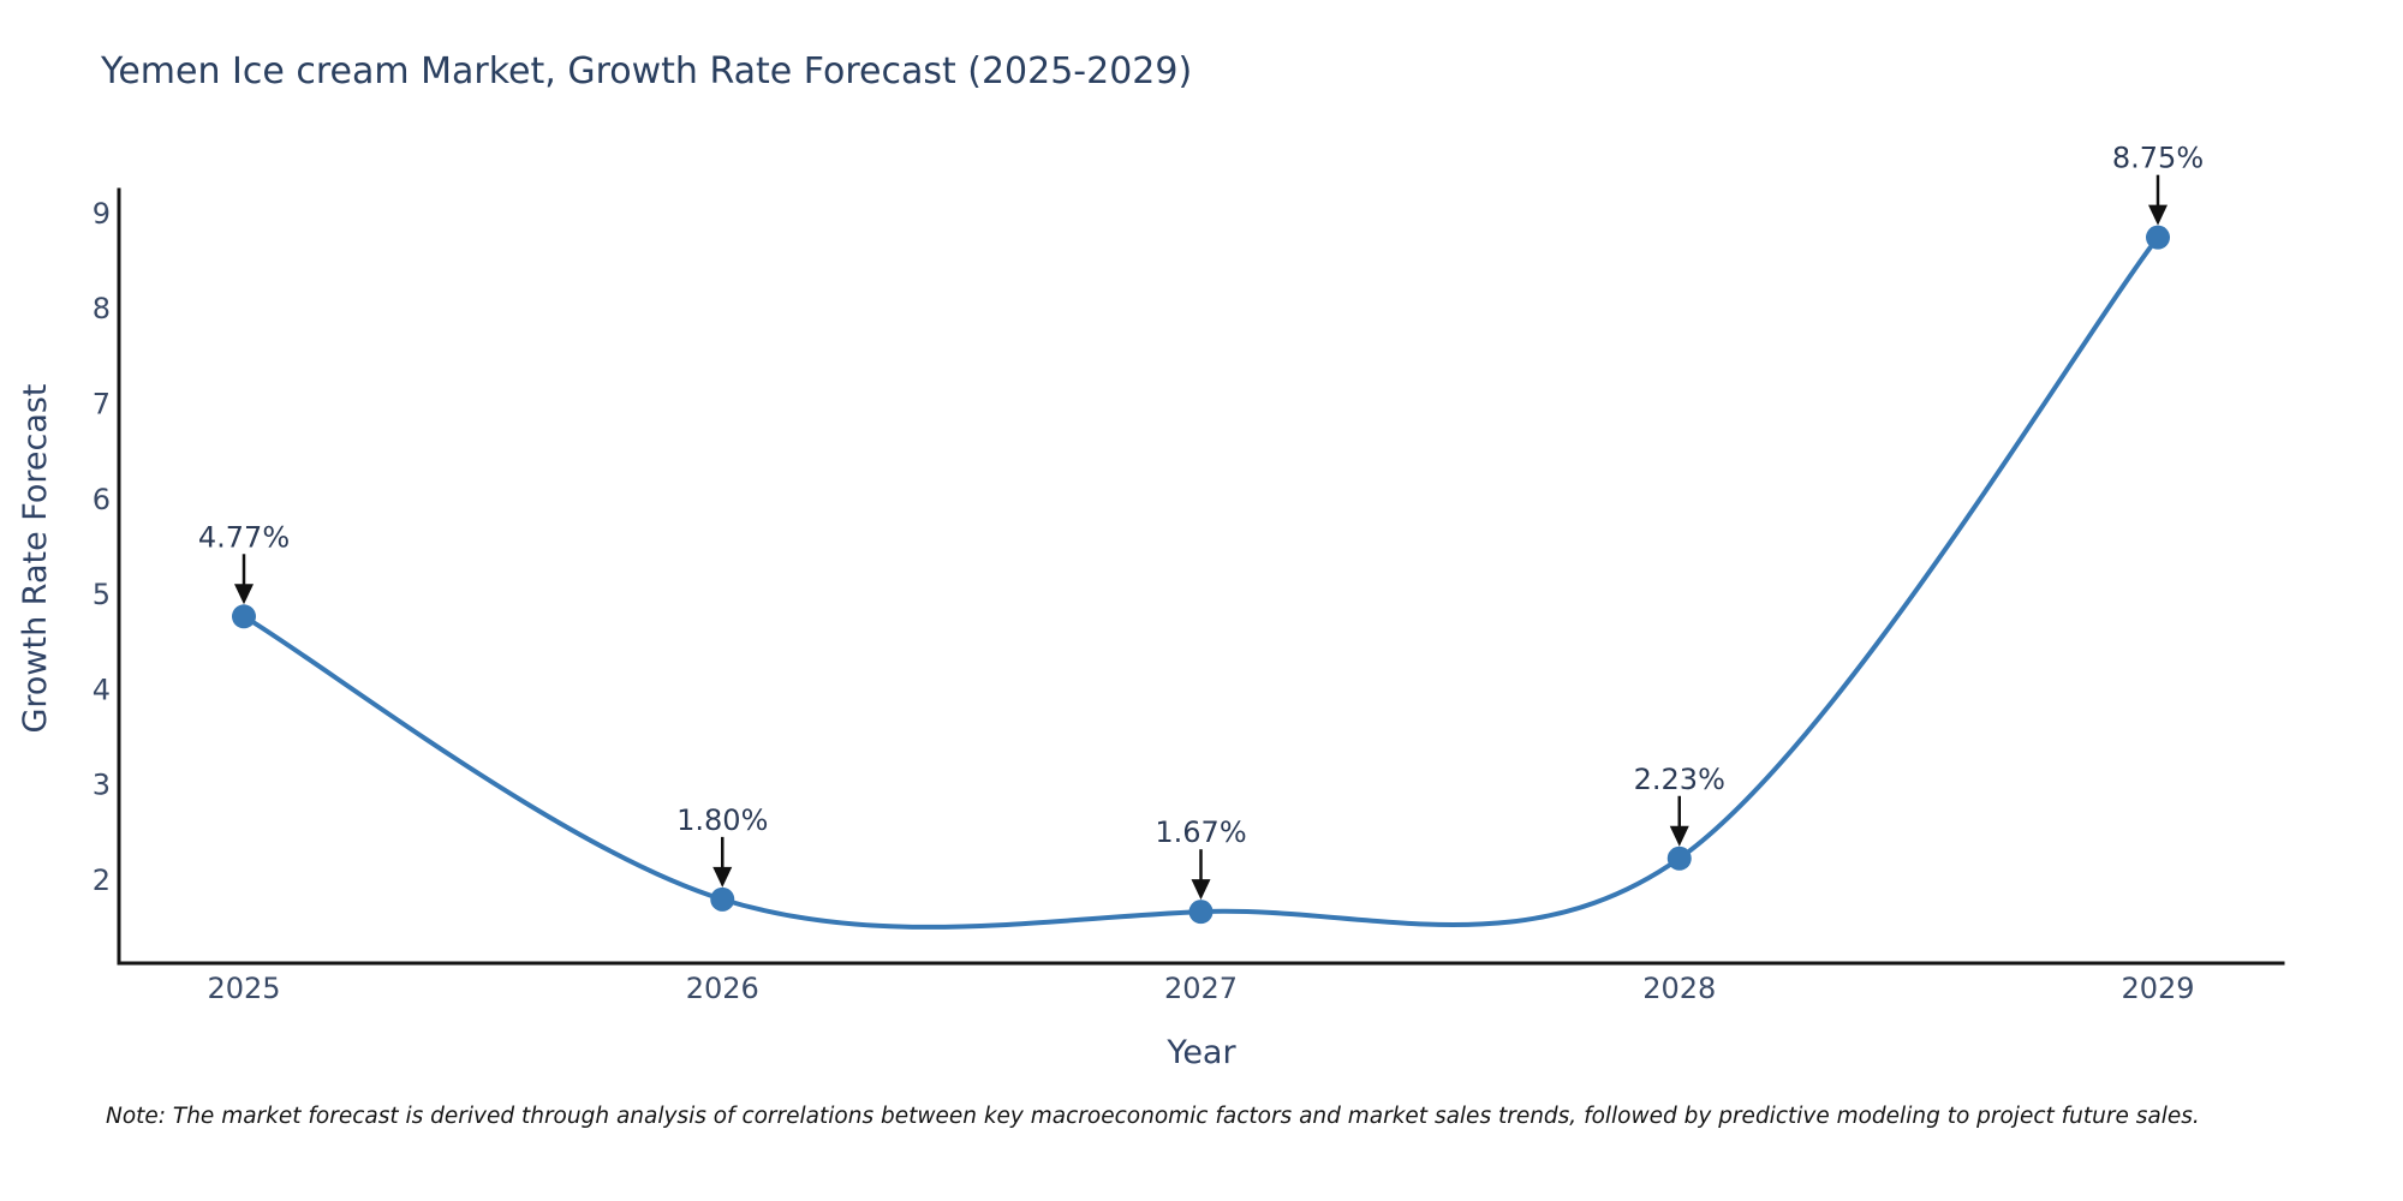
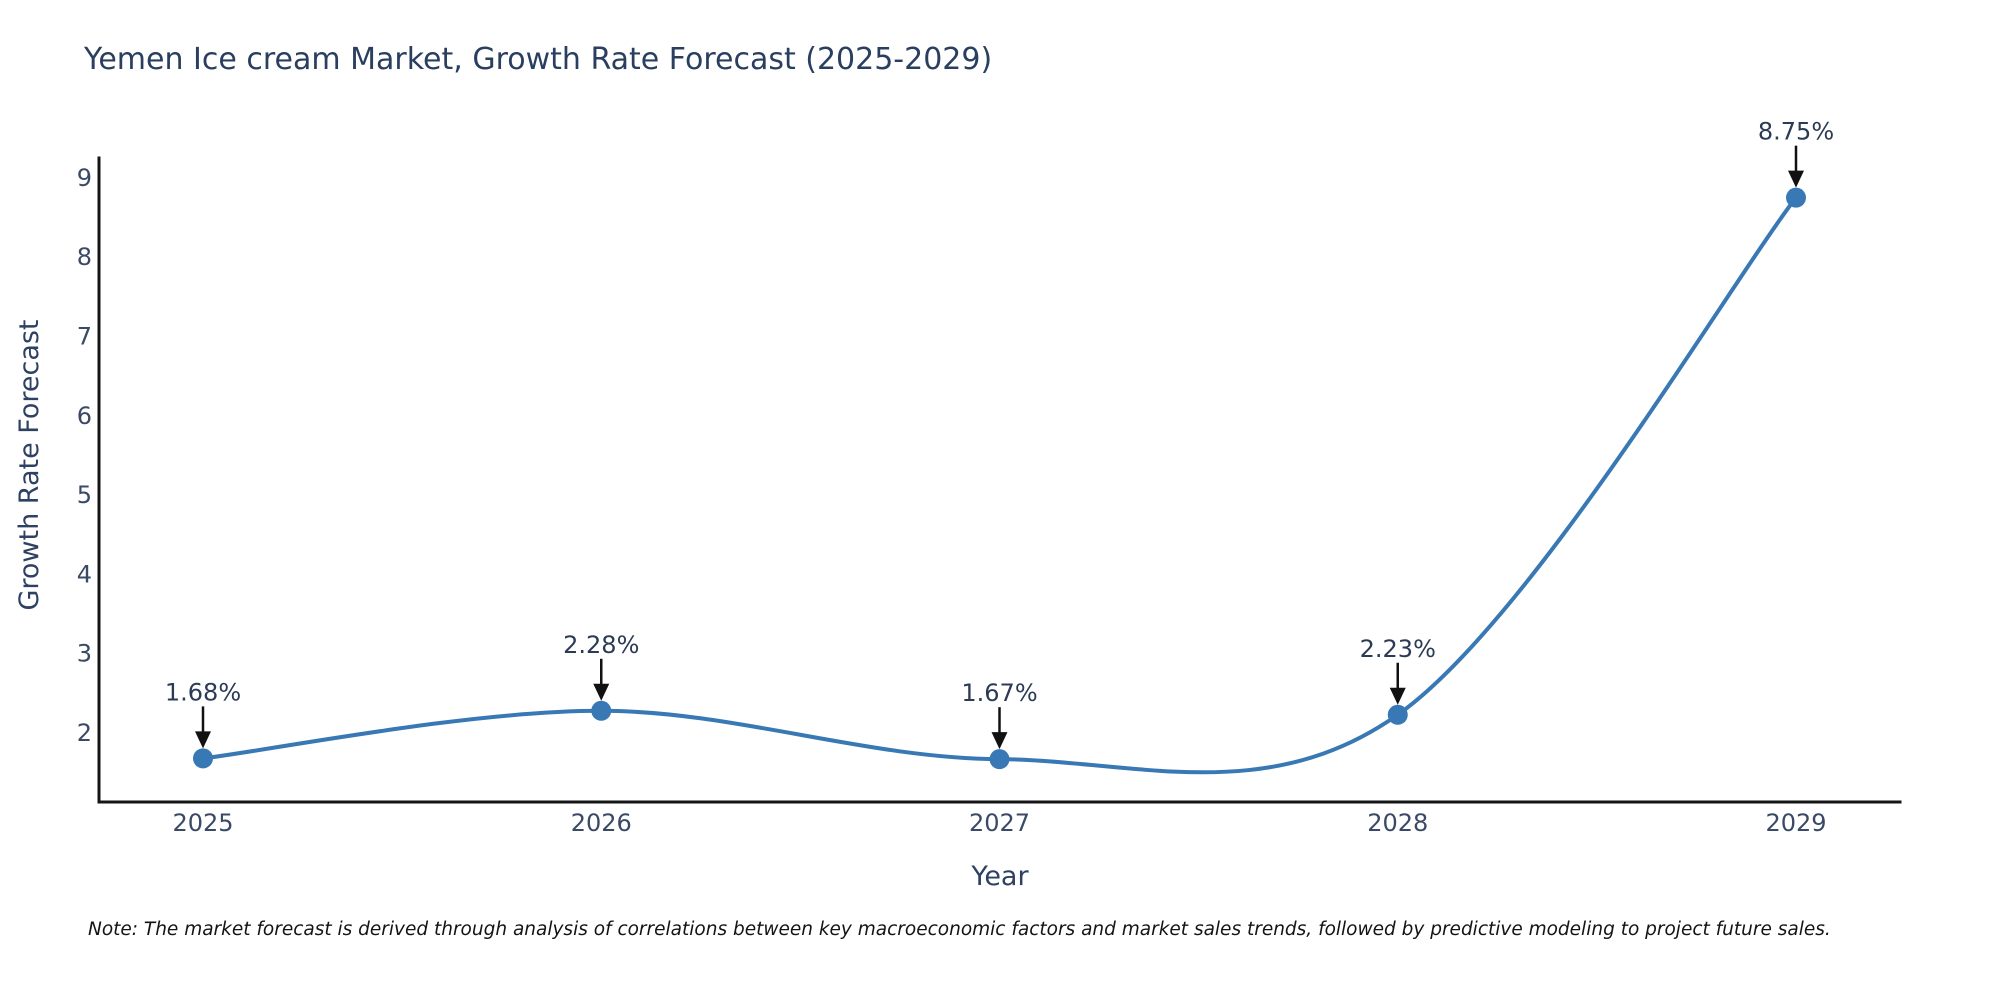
2025: 4.77% -> 1.68%
2026: 1.80% -> 2.28%
